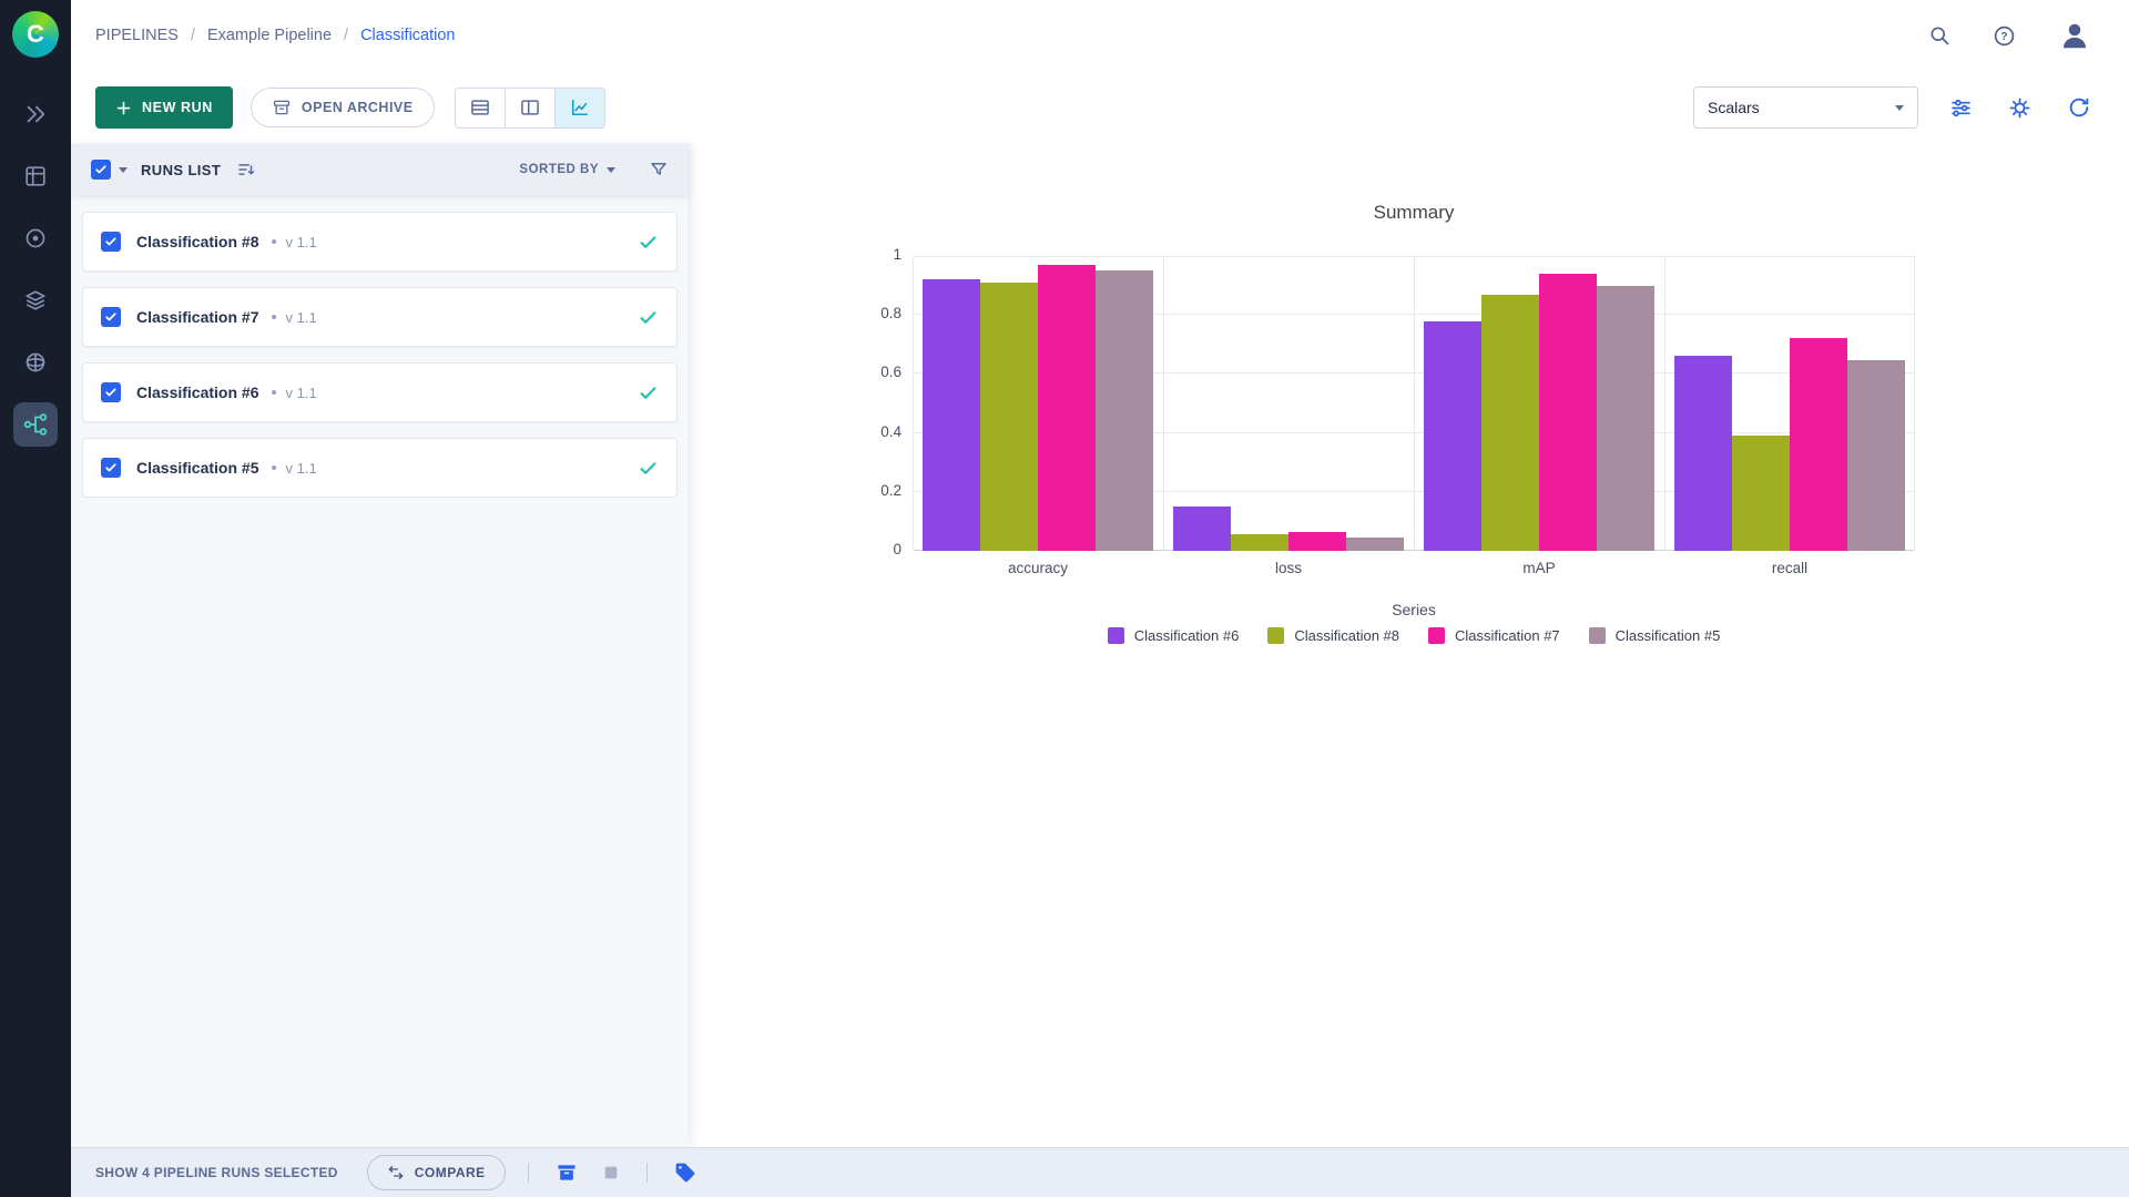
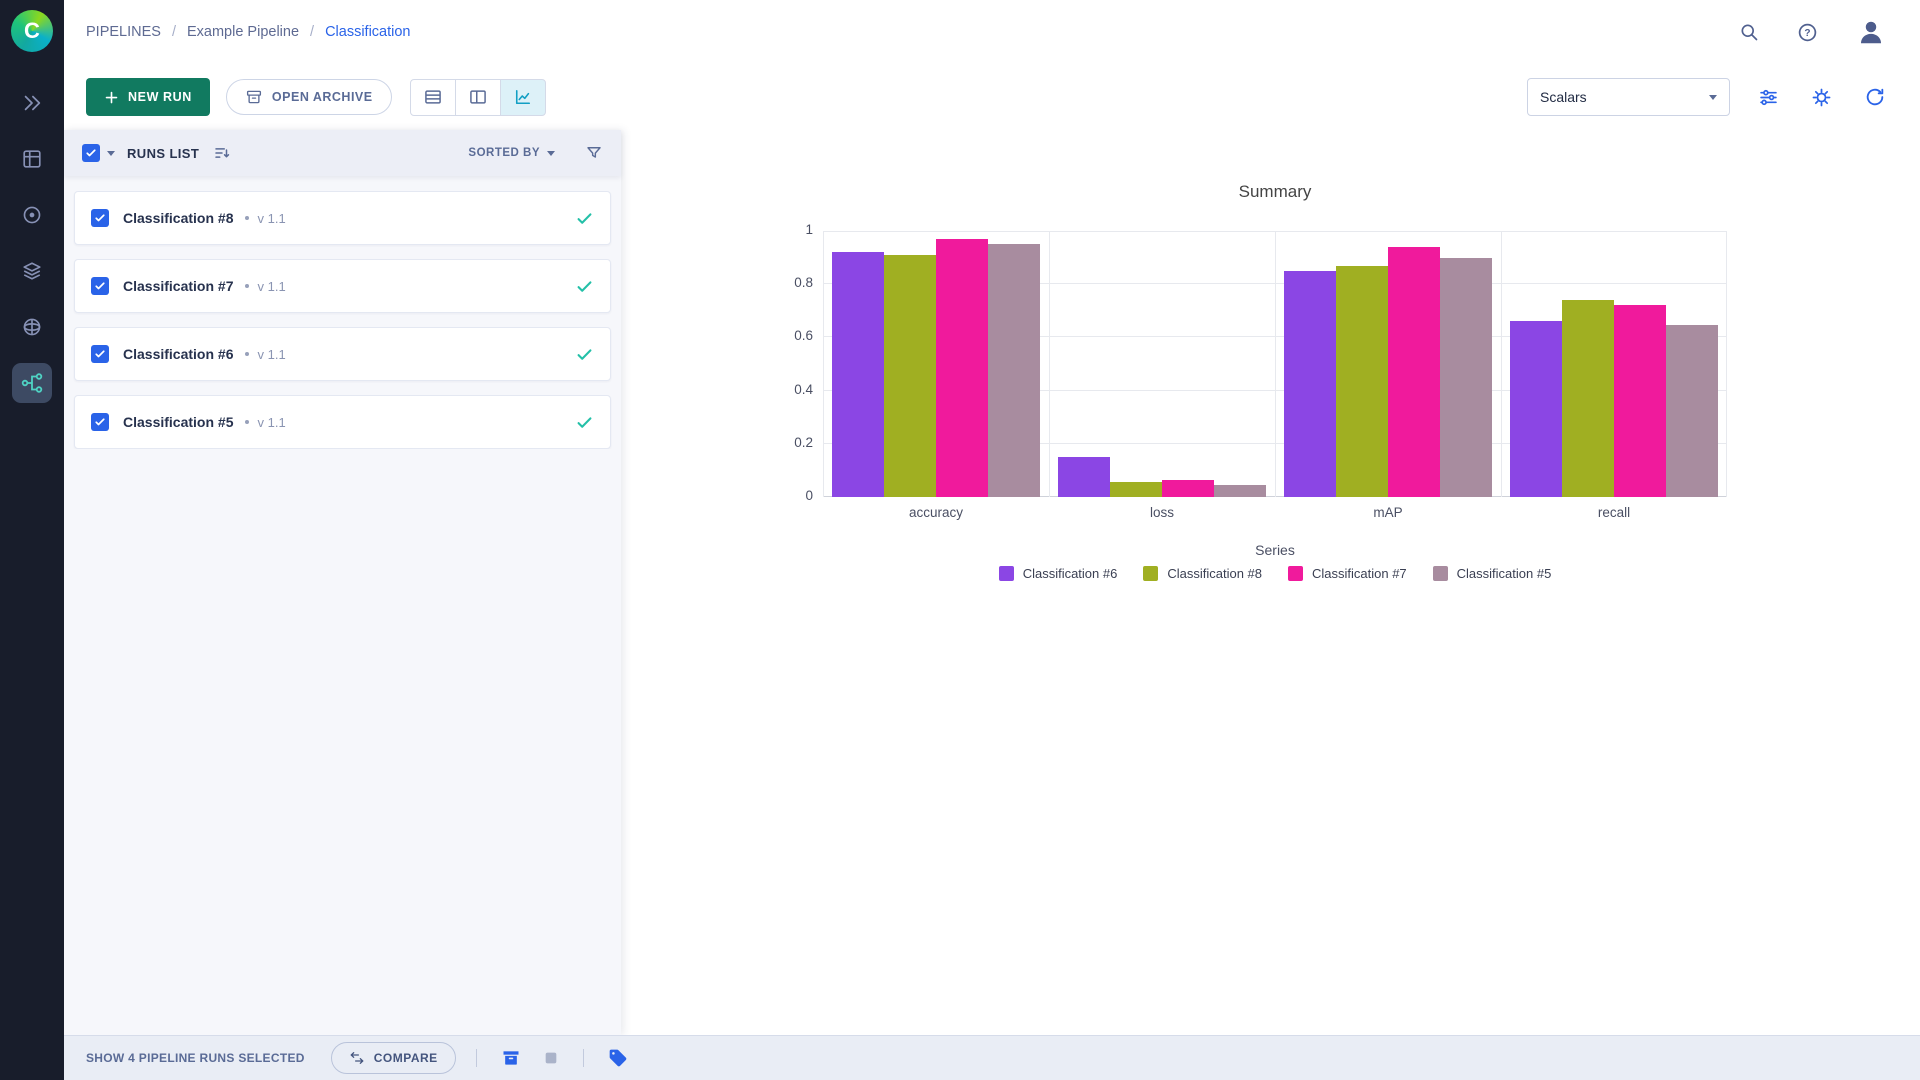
Classification #6/mAP: 0.78 -> 0.85
Classification #8/recall: 0.39 -> 0.74
